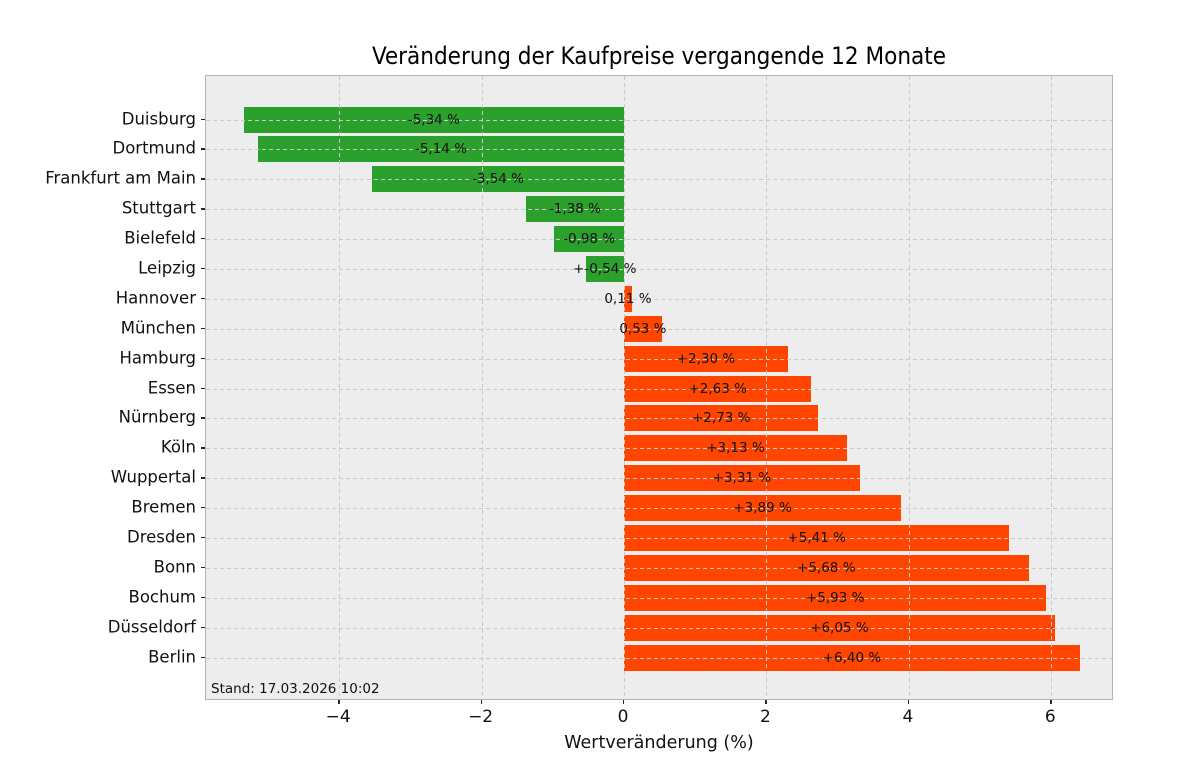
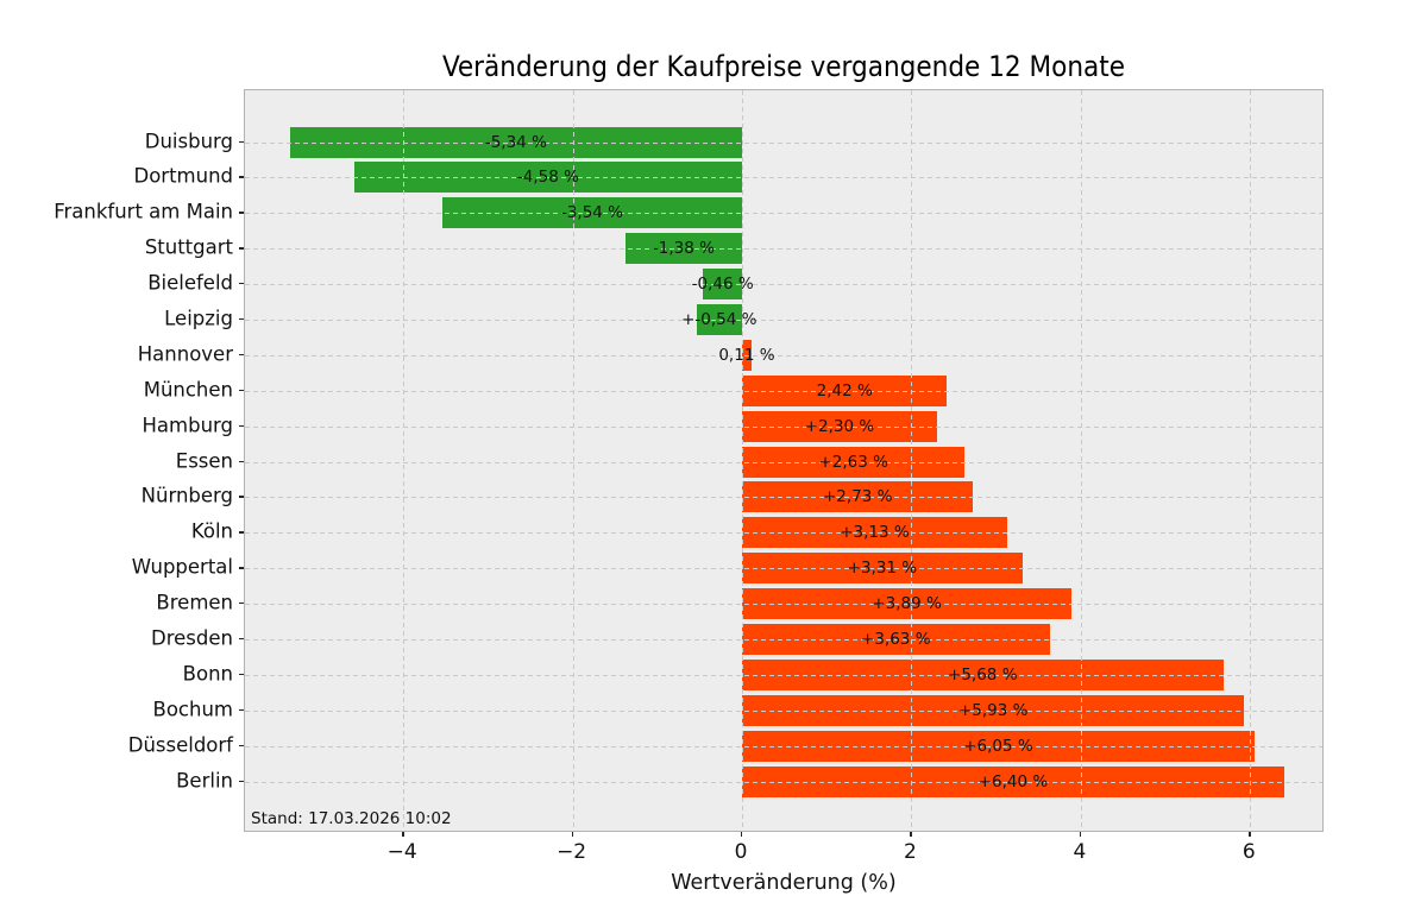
Dortmund: -5,14 -> -4,58
Bielefeld: -0,98 -> -0,46
München: 0,53 -> 2,42
Dresden: +5,41 -> +3,63
